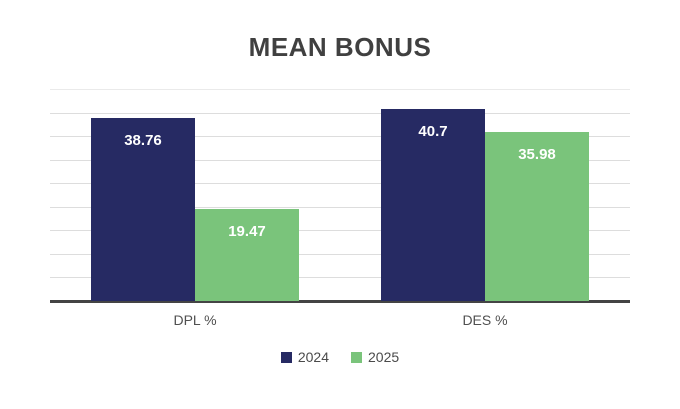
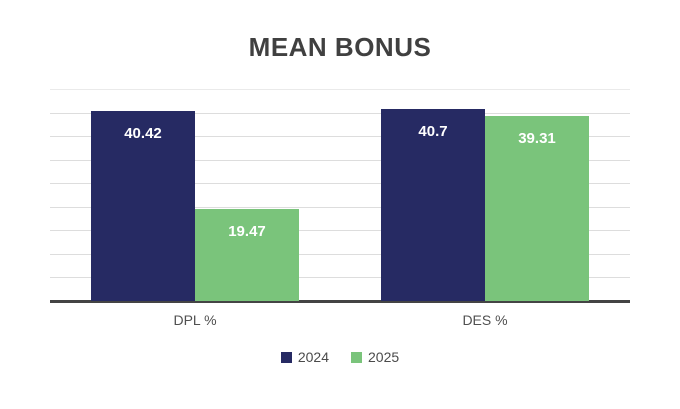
2024/DPL %: 38.76 -> 40.42
2025/DES %: 35.98 -> 39.31
